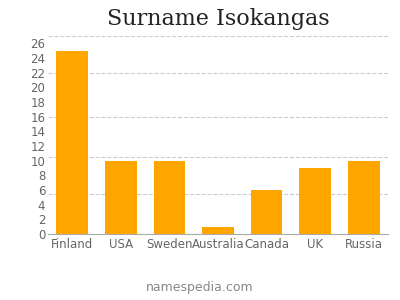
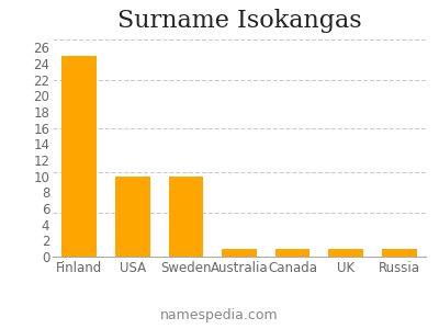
Canada: 6 -> 1
UK: 9 -> 1
Russia: 10 -> 1
